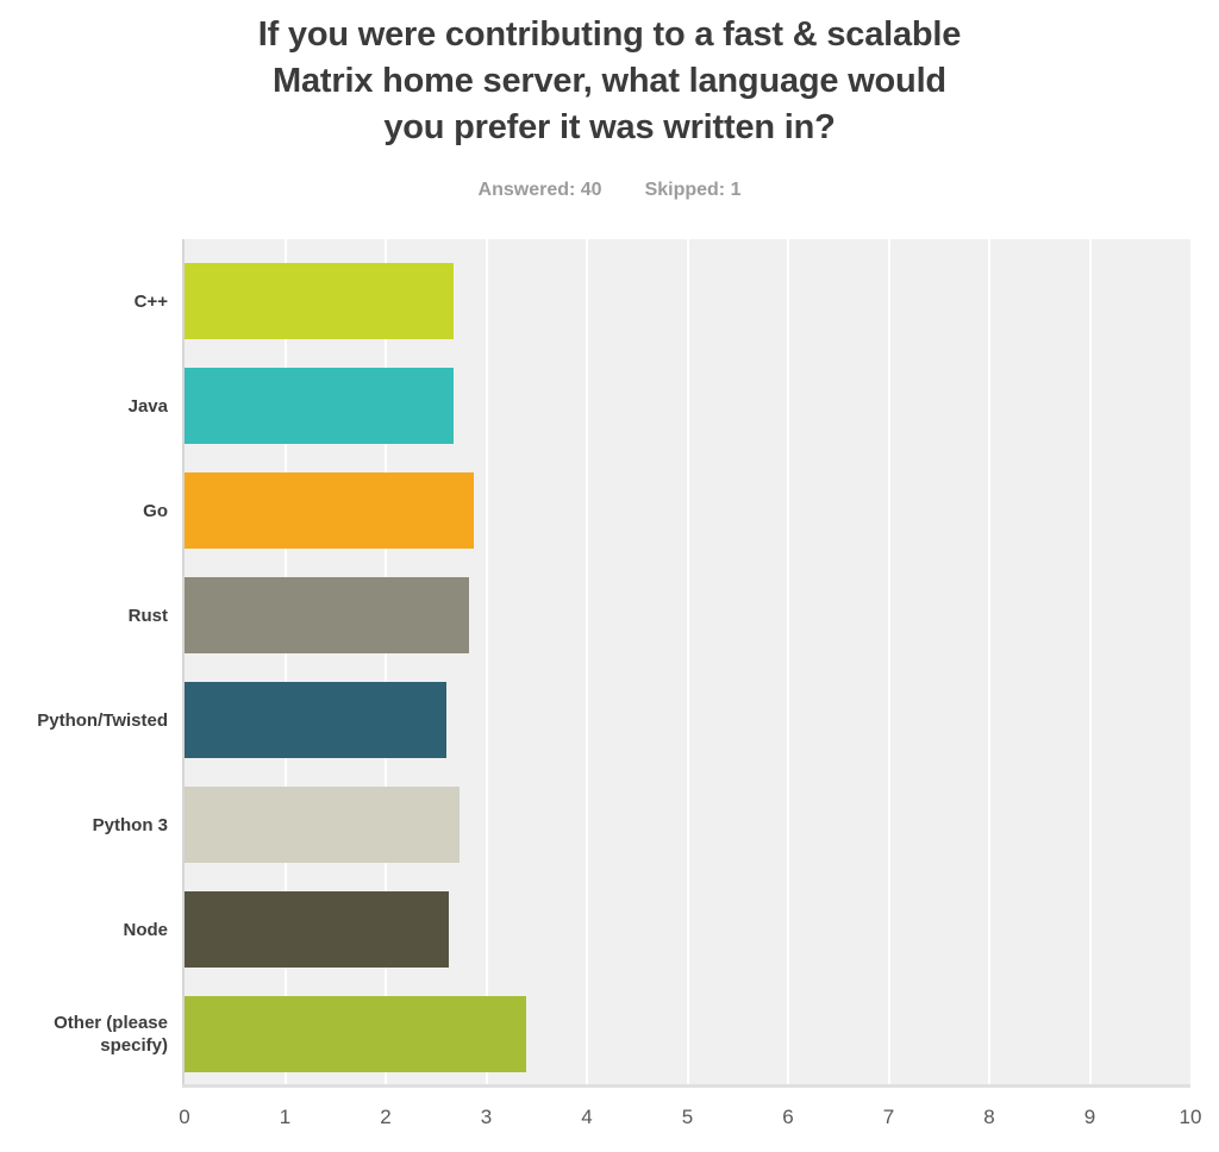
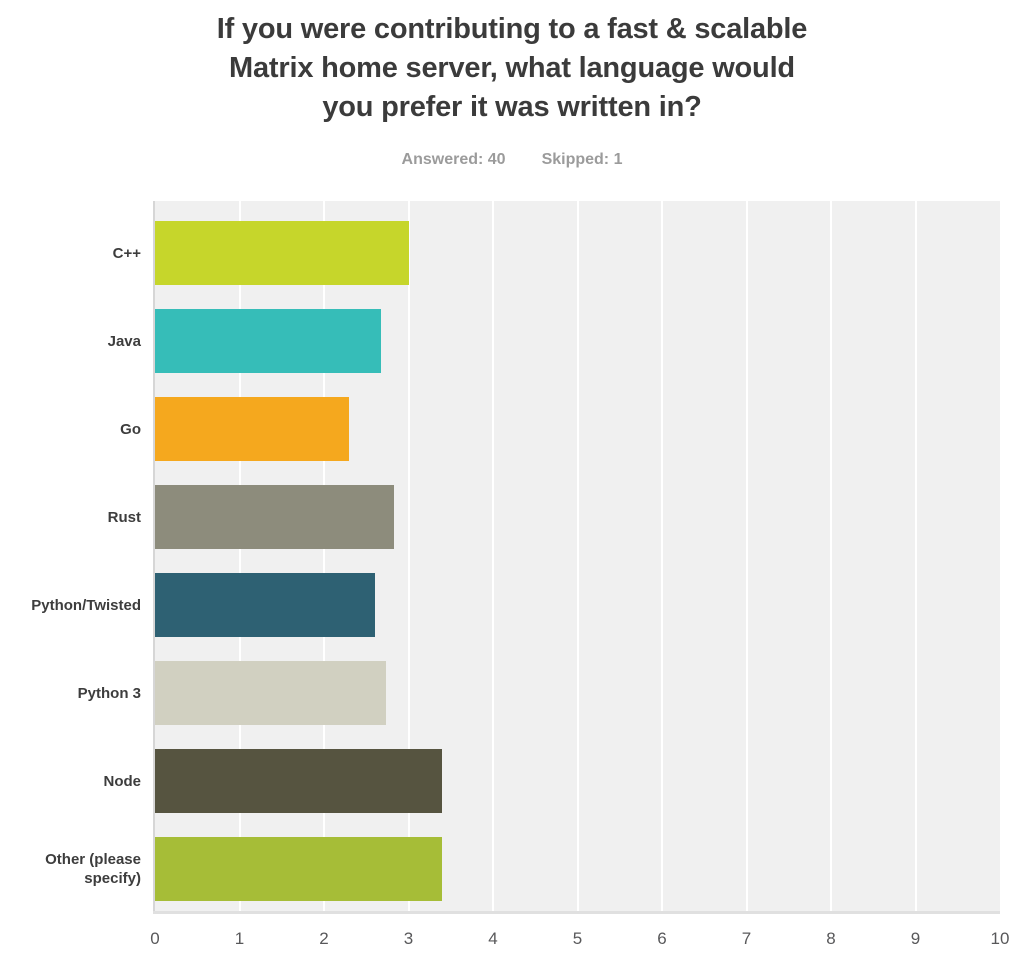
C++: 2.7 -> 3.0
Go: 2.9 -> 2.3
Node: 2.6 -> 3.4
